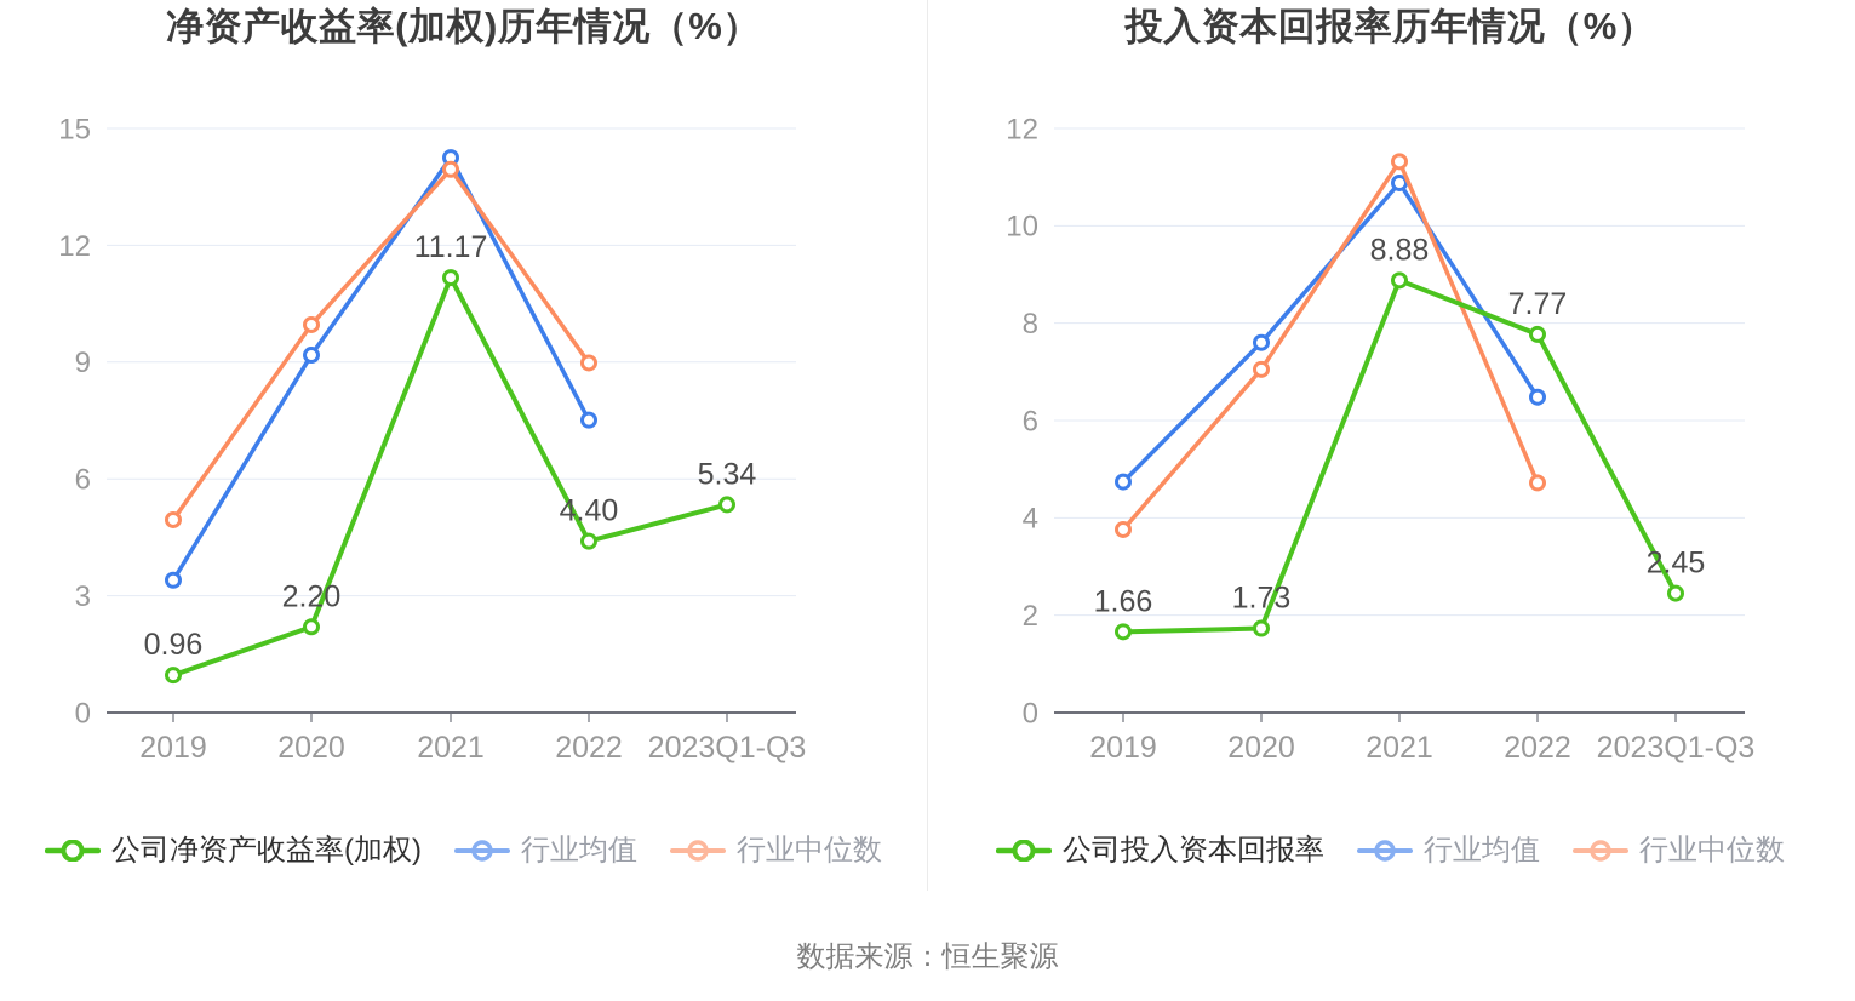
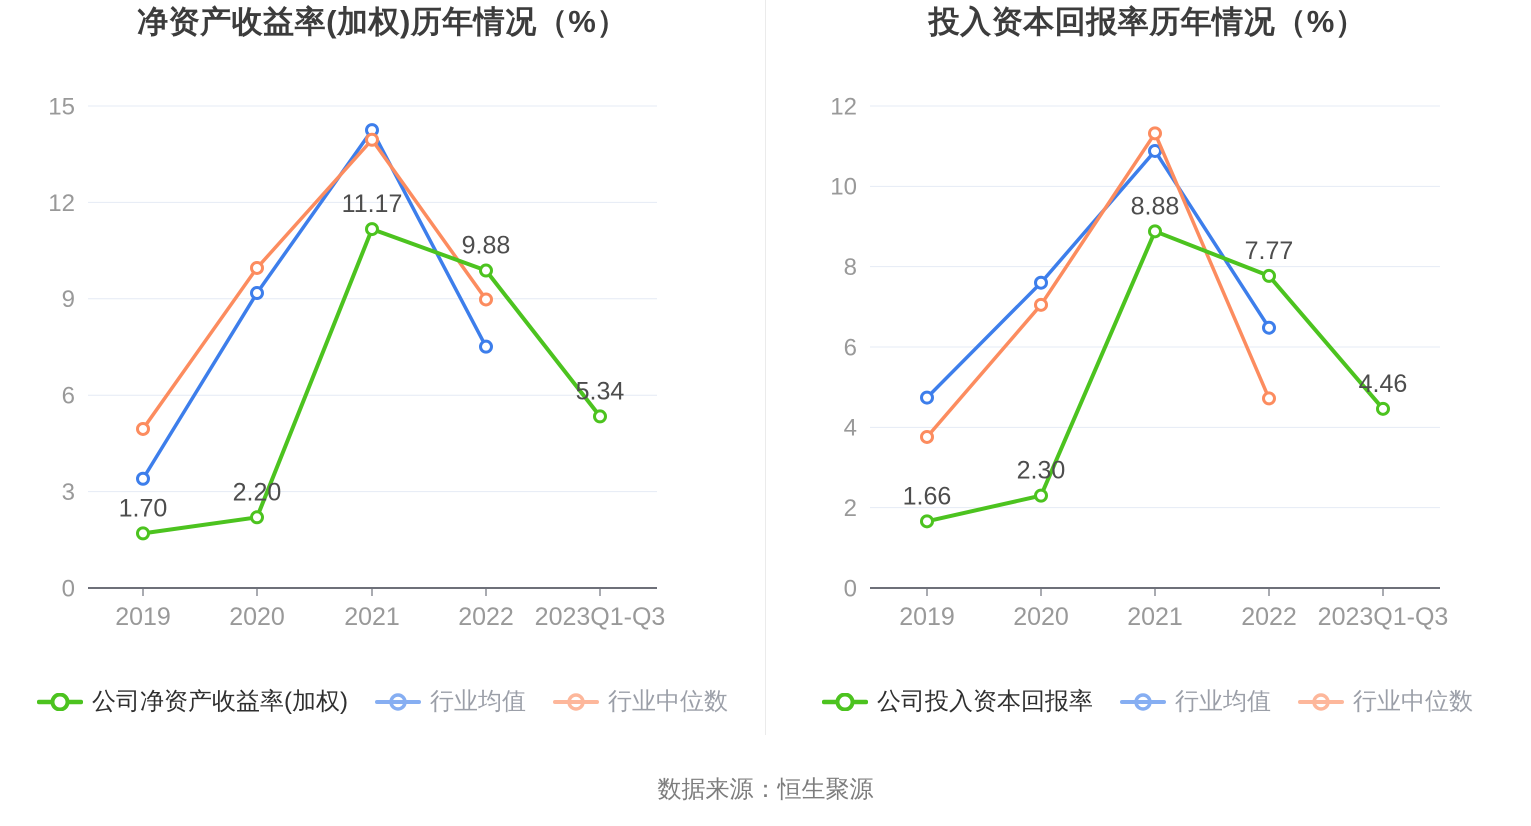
净资产收益率(加权)历年情况（%）/公司净资产收益率(加权)/2019: 0.96 -> 1.70
净资产收益率(加权)历年情况（%）/公司净资产收益率(加权)/2022: 4.40 -> 9.88
投入资本回报率历年情况（%）/公司投入资本回报率/2020: 1.73 -> 2.30
投入资本回报率历年情况（%）/公司投入资本回报率/2023Q1-Q3: 2.45 -> 4.46
